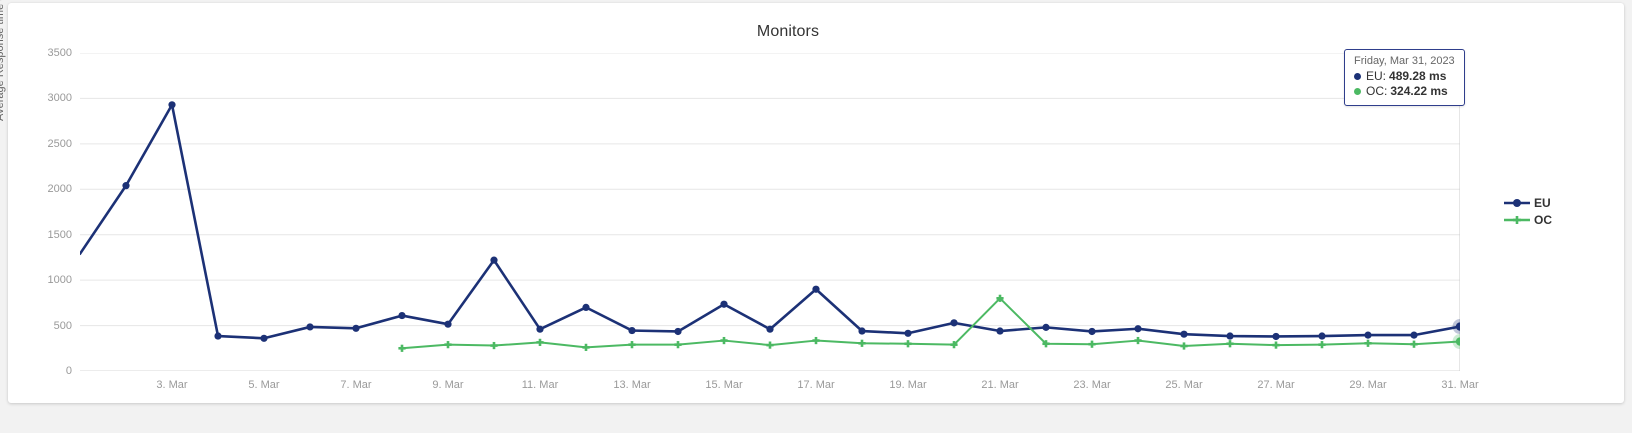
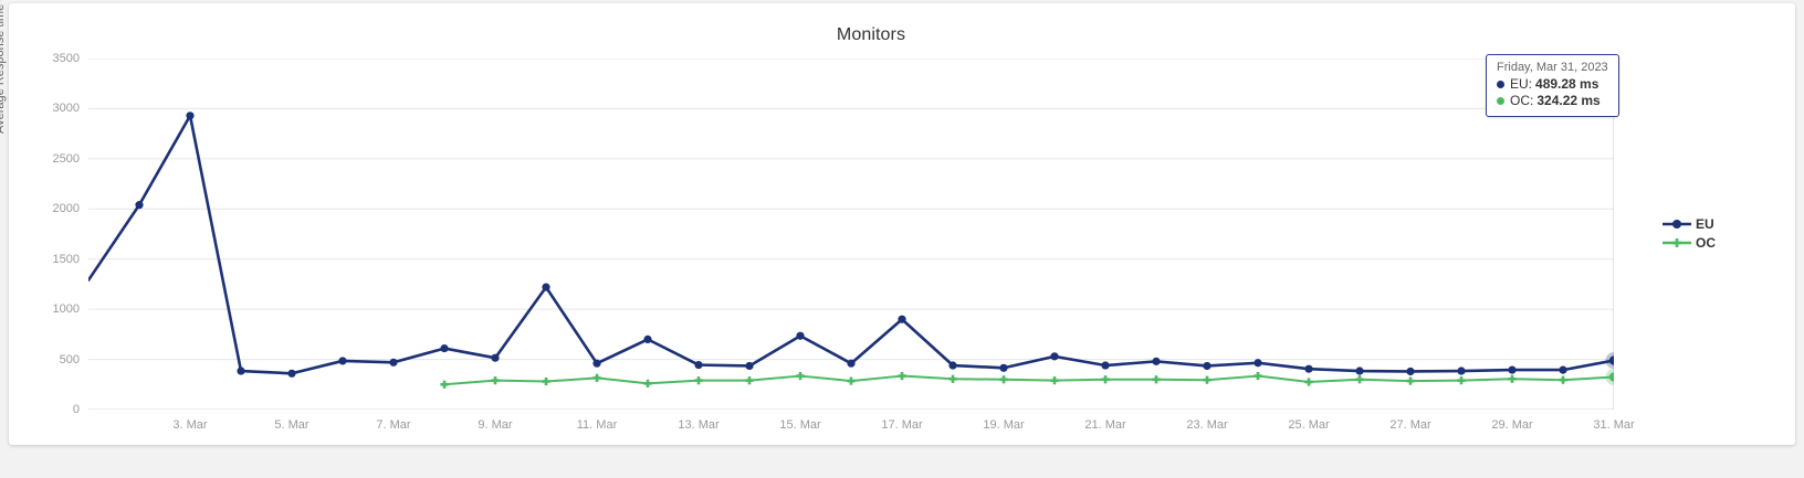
OC/21. Mar: 800 -> 300
